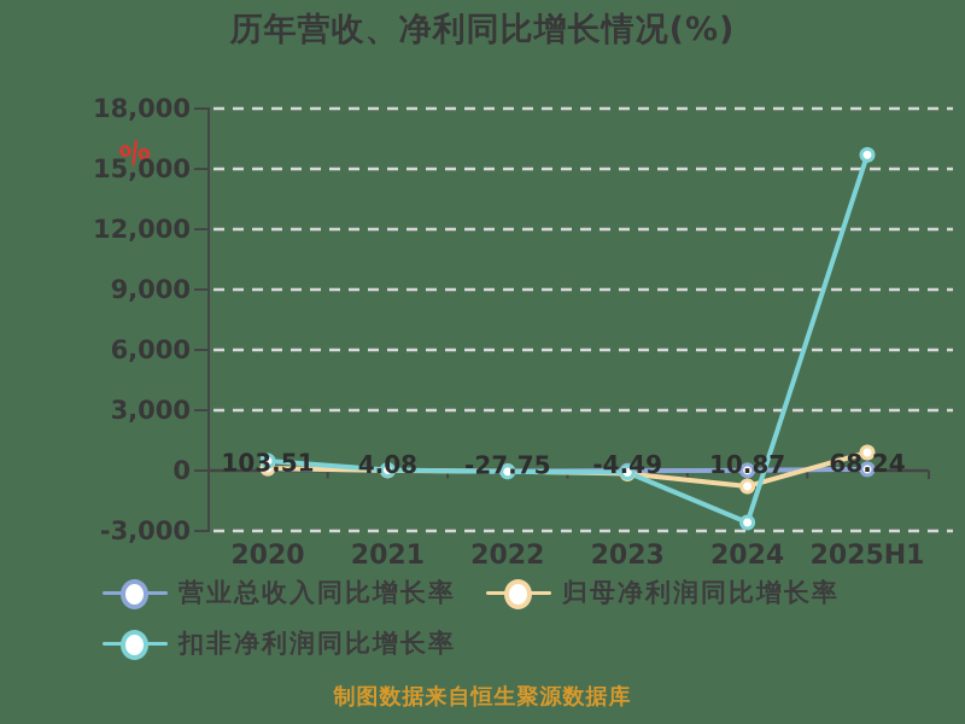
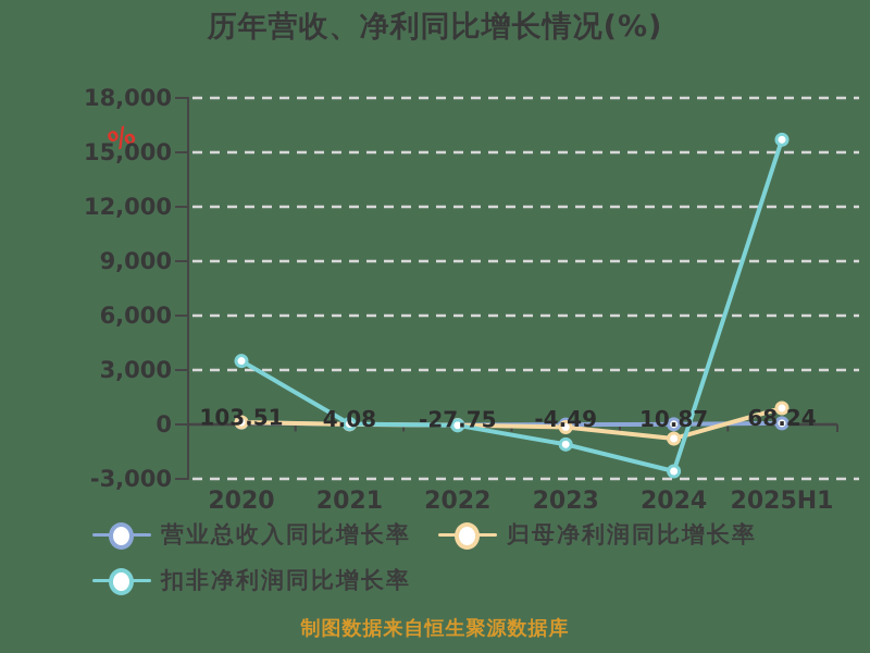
扣非净利润同比增长率/2020: 500 -> 3500
扣非净利润同比增长率/2023: -100 -> -1100
